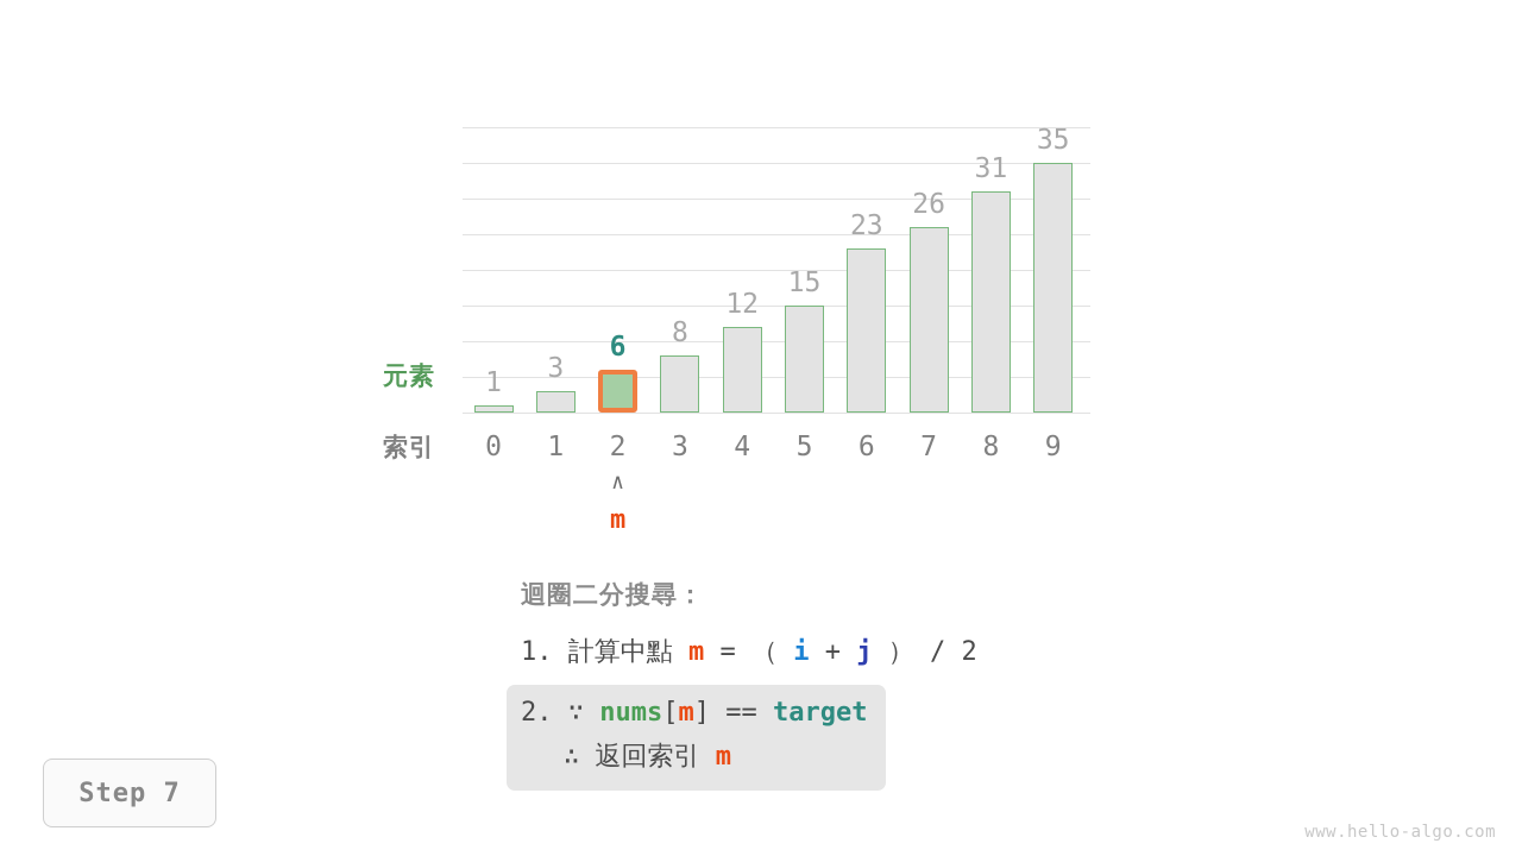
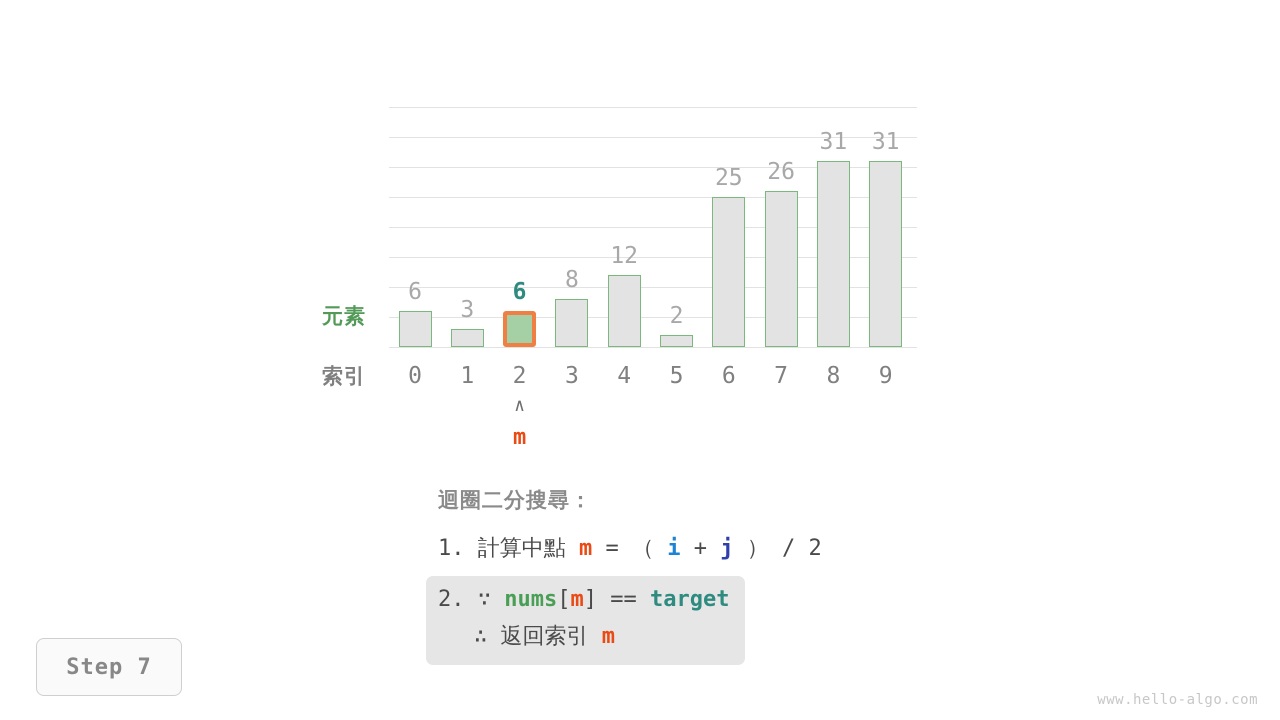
0: 1 -> 6
5: 15 -> 2
6: 23 -> 25
9: 35 -> 31
